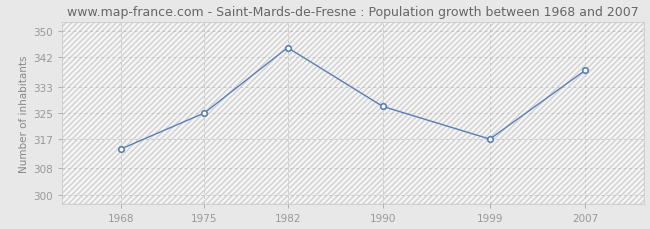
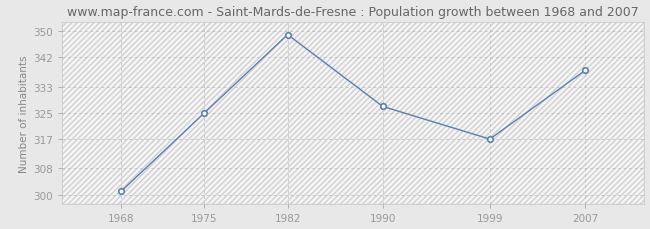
1968: 314 -> 301
1982: 345 -> 349
